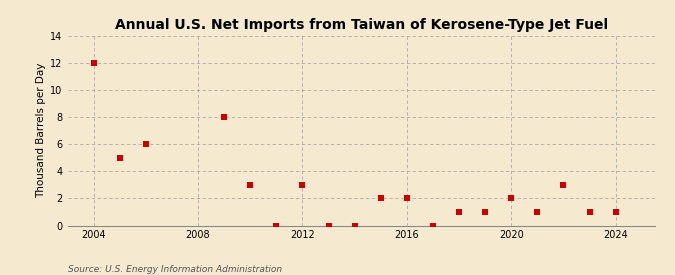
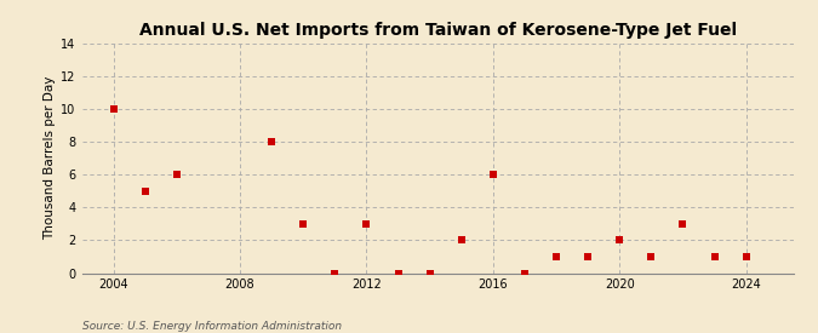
2004: 12 -> 10
2016: 2 -> 6
